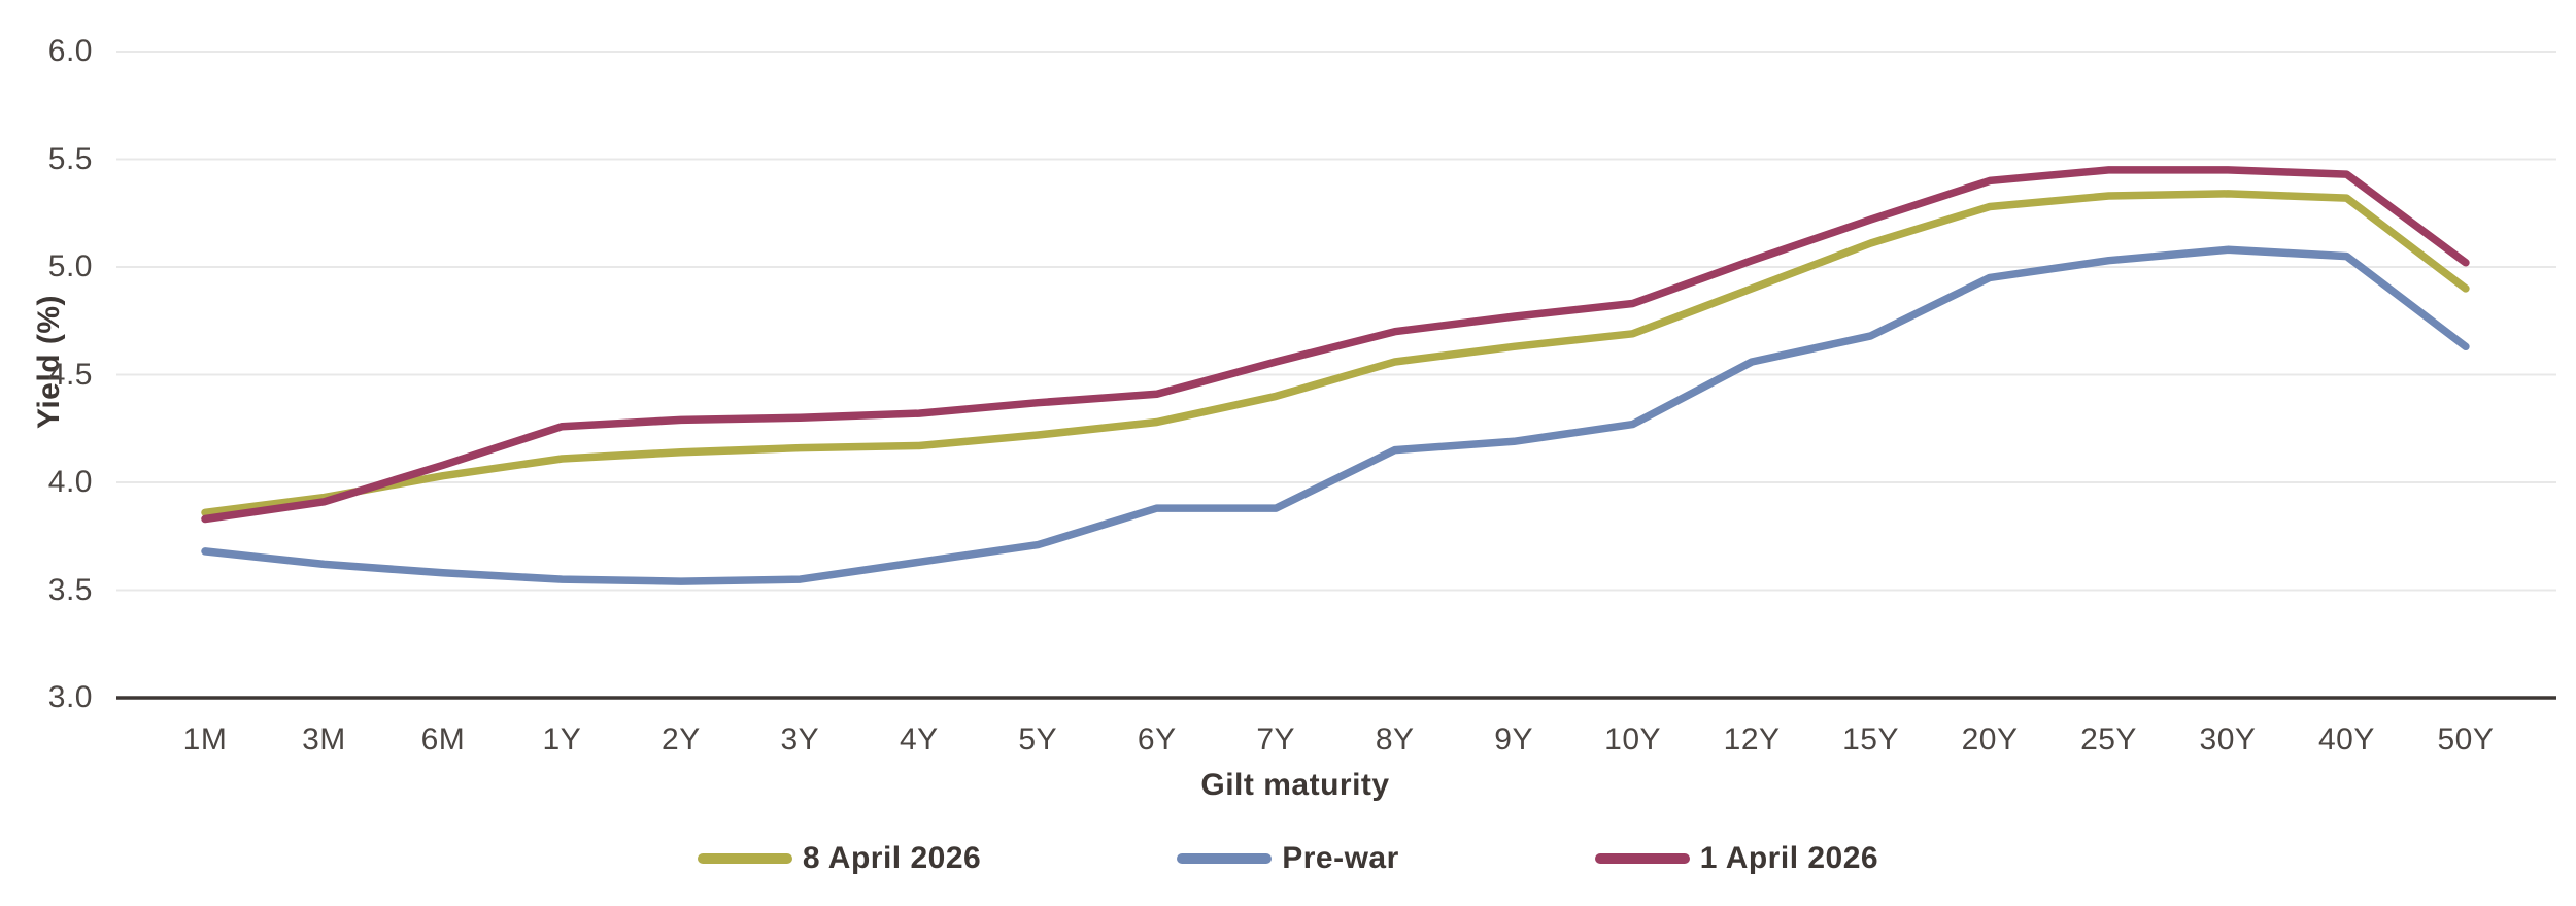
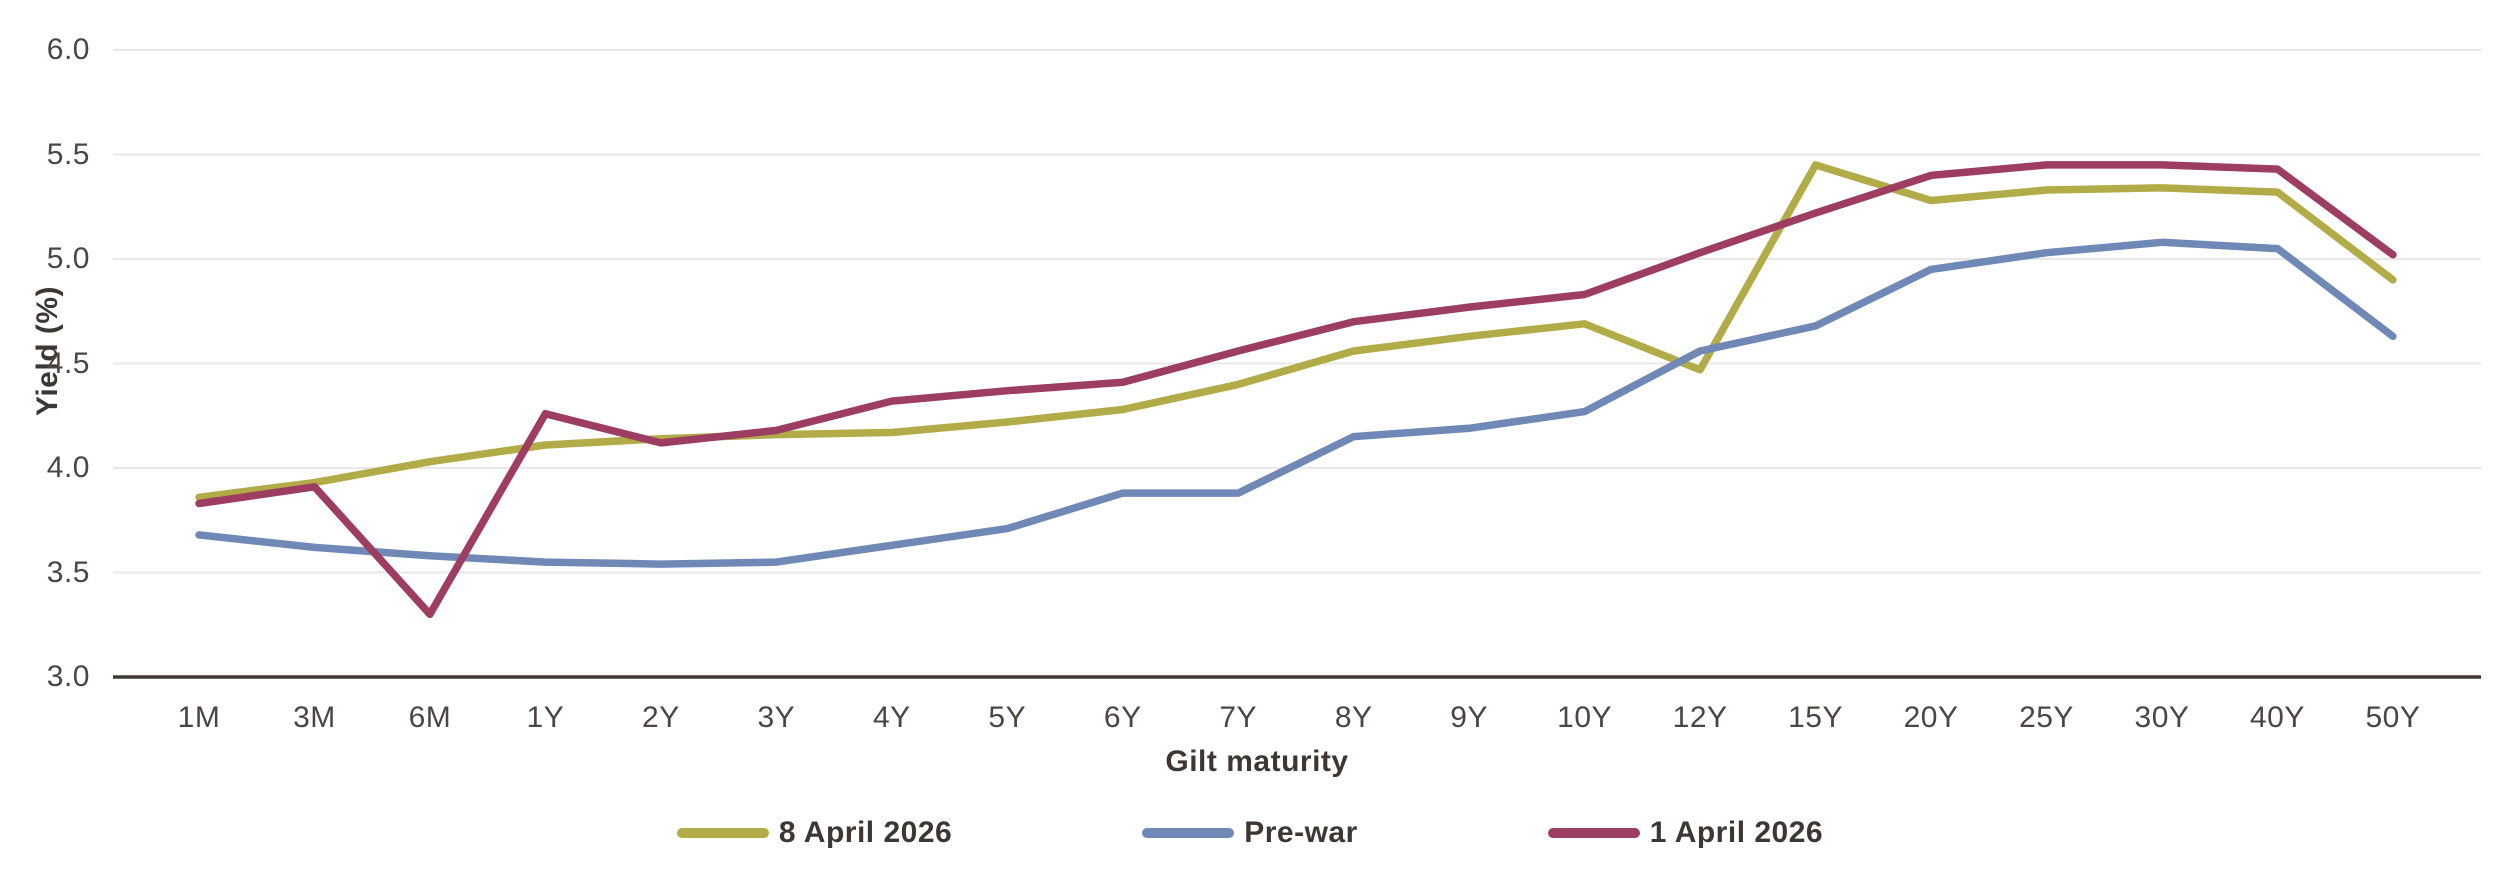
1 April 2026/6M: 4.08 -> 3.30
1 April 2026/2Y: 4.29 -> 4.12
1 April 2026/3Y: 4.30 -> 4.18
8 April 2026/12Y: 4.90 -> 4.47
8 April 2026/15Y: 5.11 -> 5.45
